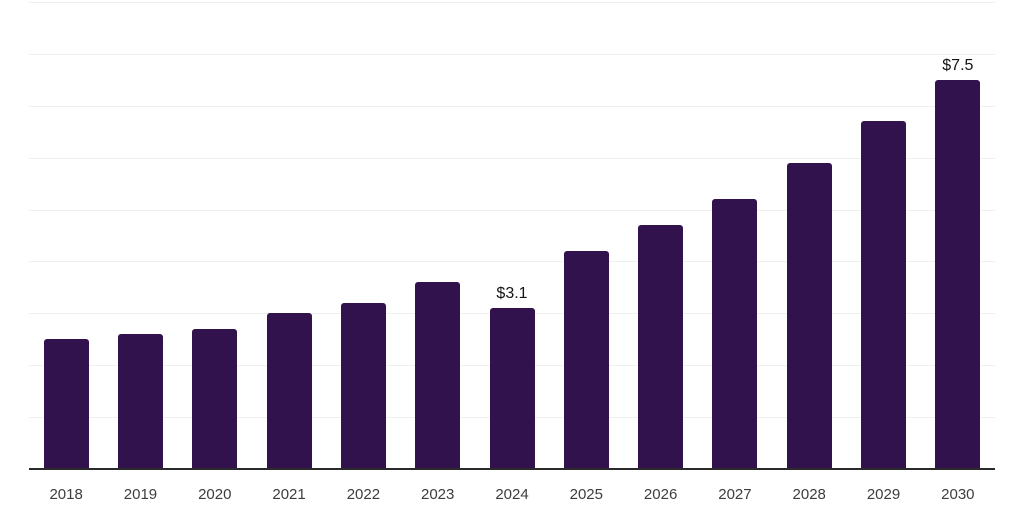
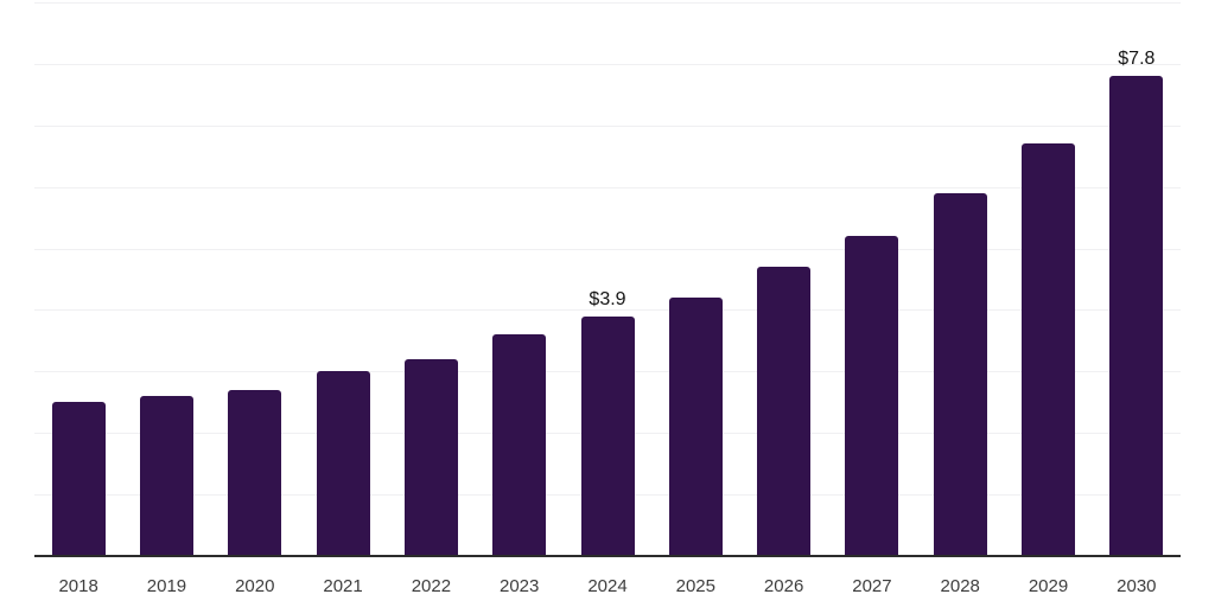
2024: $3.1 -> $3.9
2030: $7.5 -> $7.8
